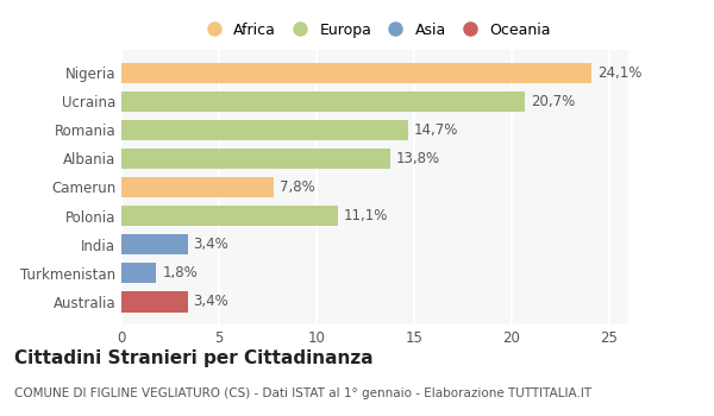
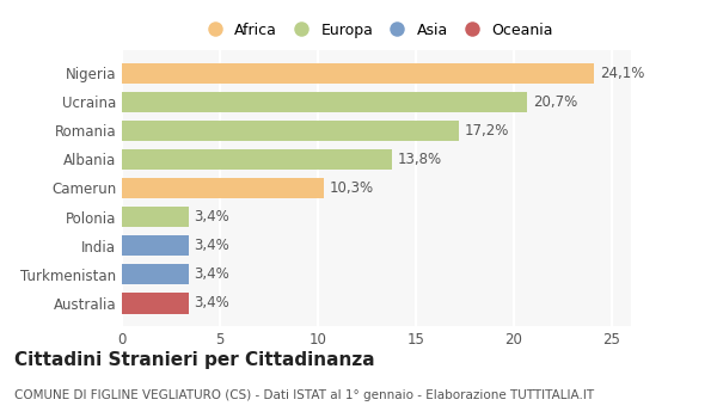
Romania: 14,7% -> 17,2%
Camerun: 7,8% -> 10,3%
Polonia: 11,1% -> 3,4%
Turkmenistan: 1,8% -> 3,4%
